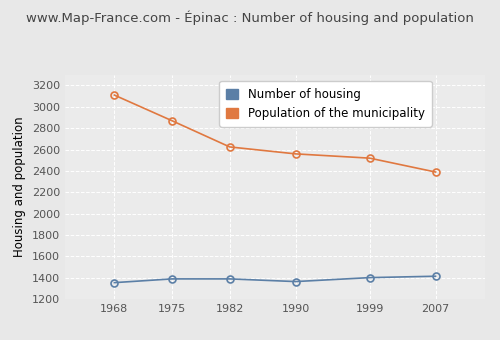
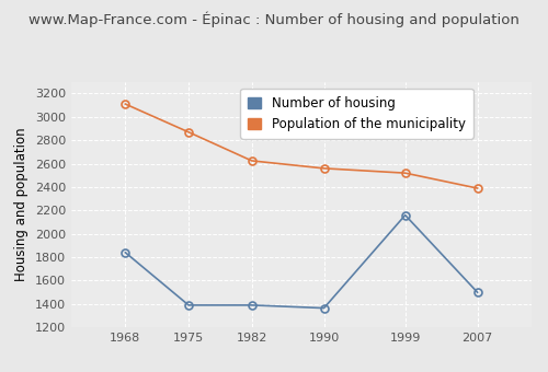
Number of housing/1968: 1360 -> 1840
Number of housing/1999: 1400 -> 2160
Number of housing/2007: 1420 -> 1500
